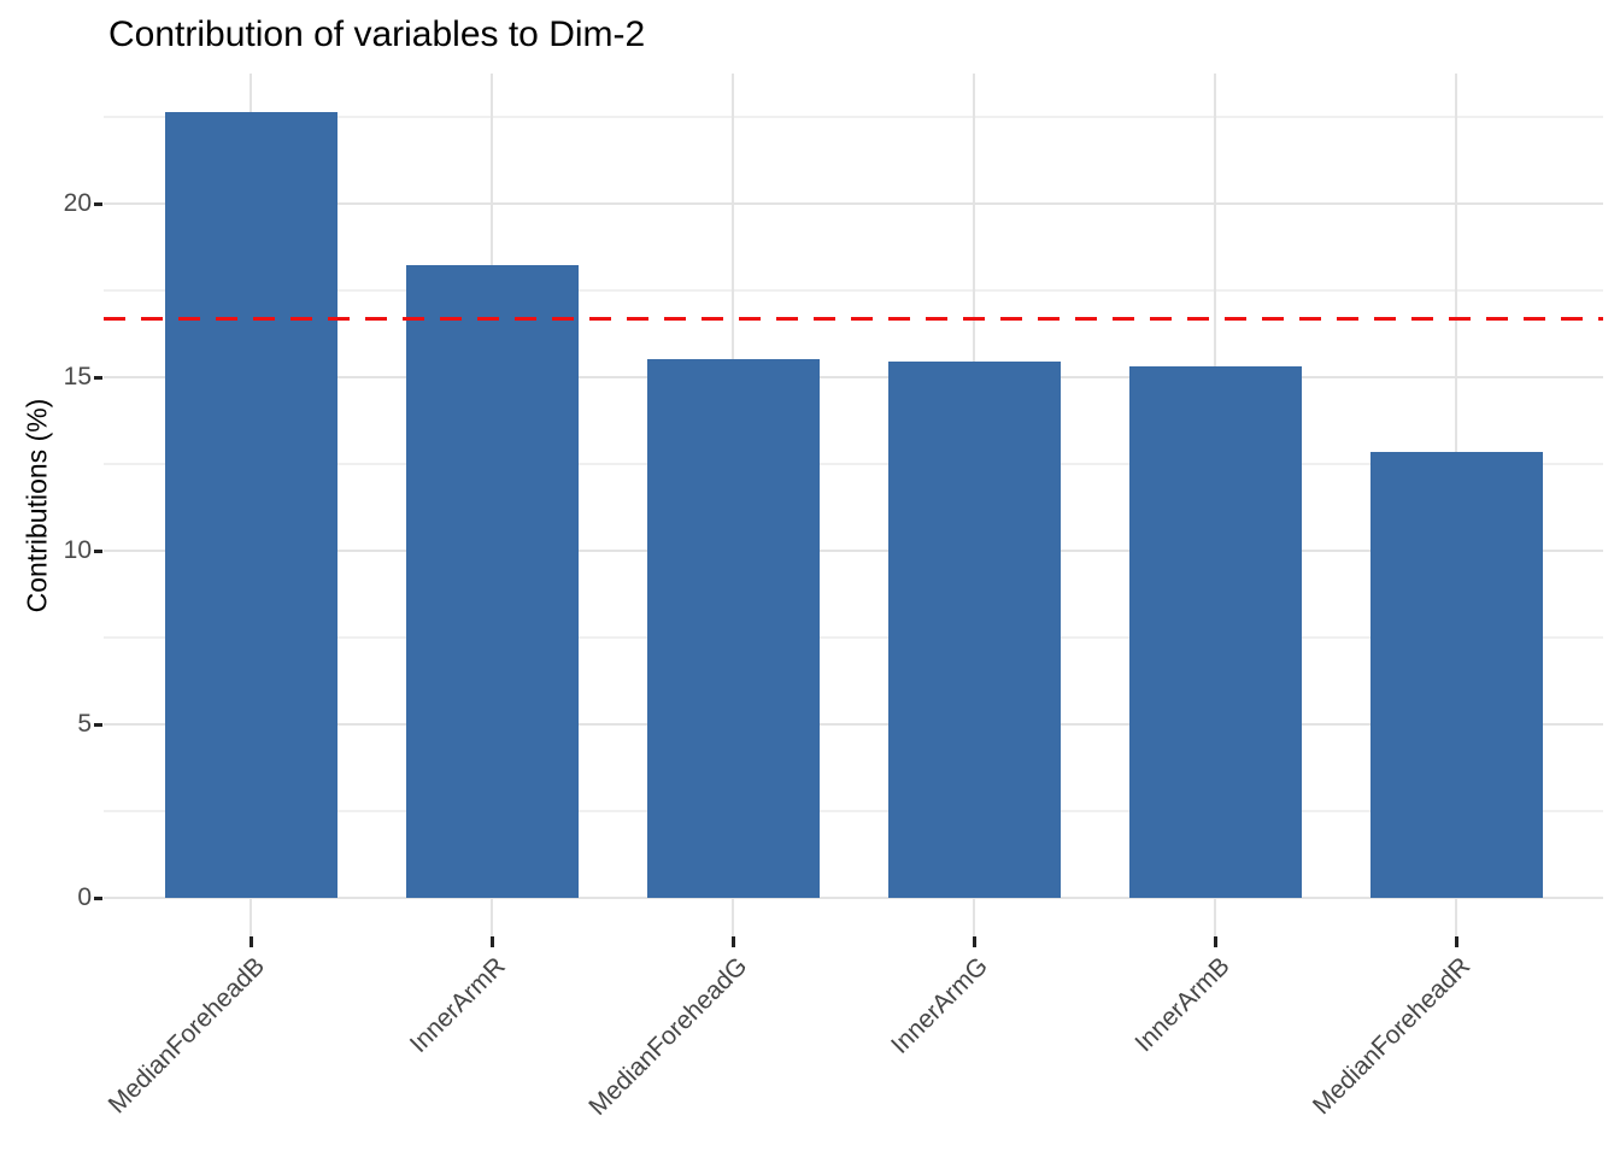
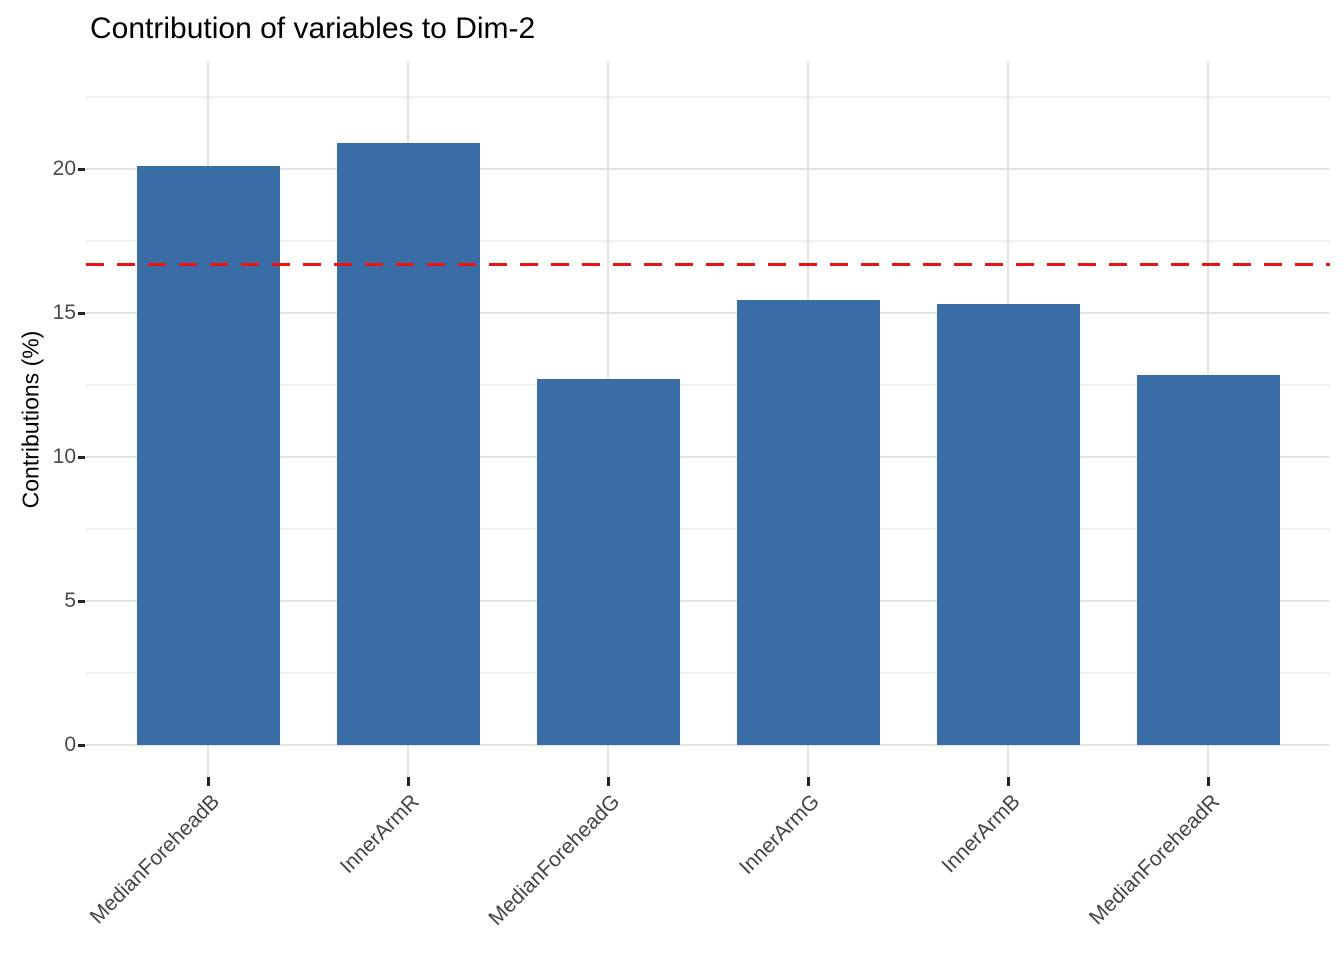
MedianForeheadB: 22.6 -> 20.1
InnerArmR: 18.2 -> 20.9
MedianForeheadG: 15.5 -> 12.7
